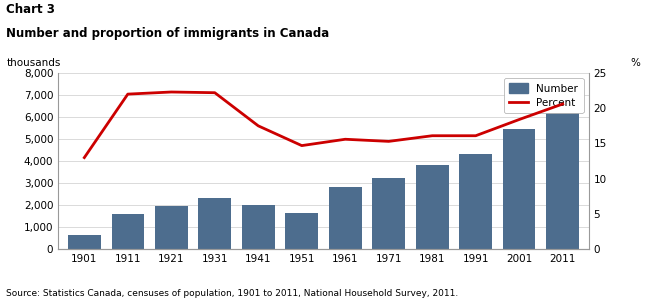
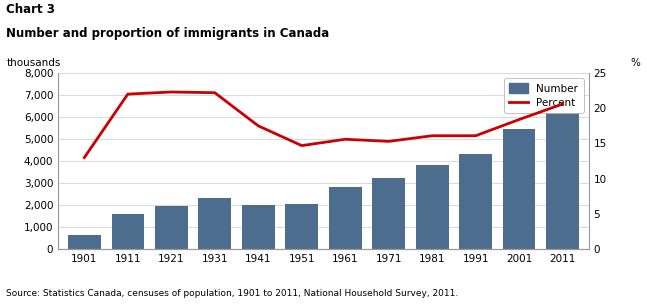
Number/1951: 1,650 -> 2,060
